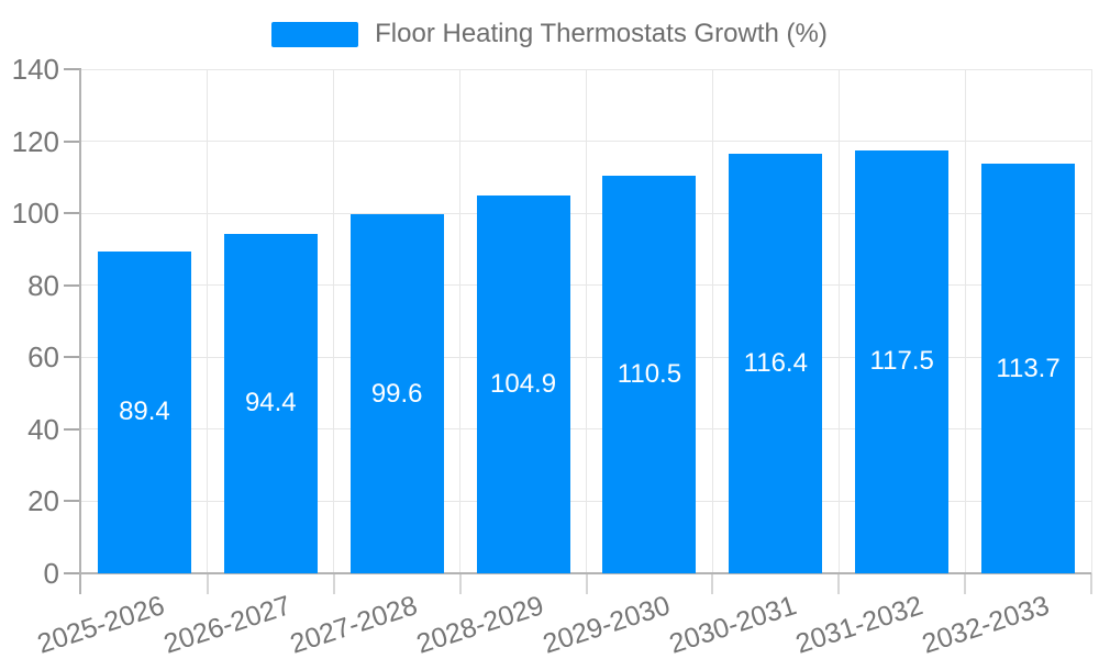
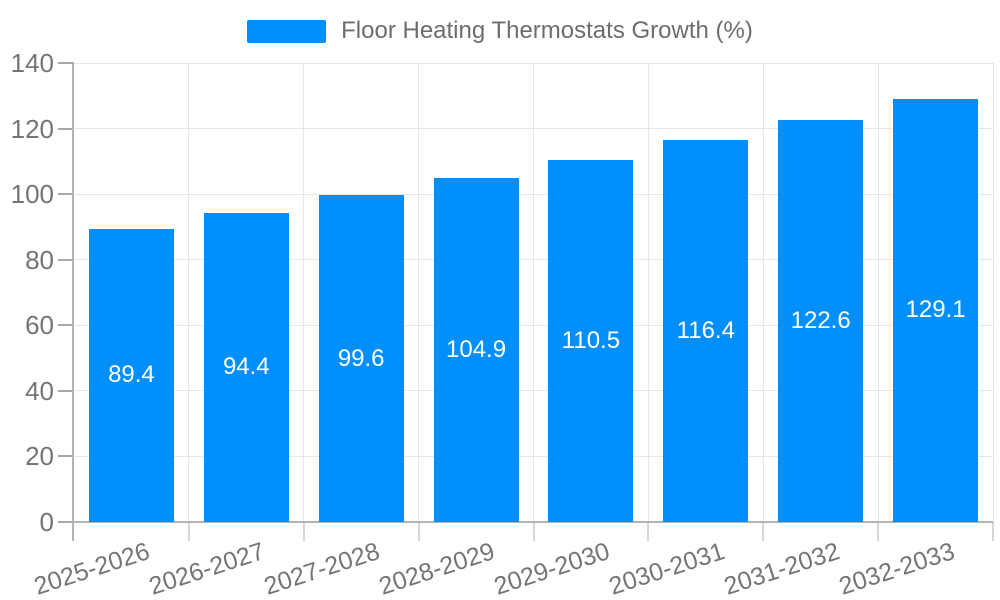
2031-2032: 117.5 -> 122.6
2032-2033: 113.7 -> 129.1
